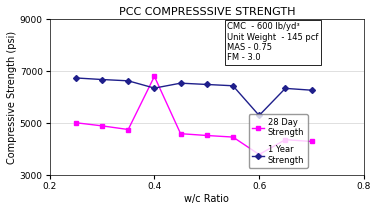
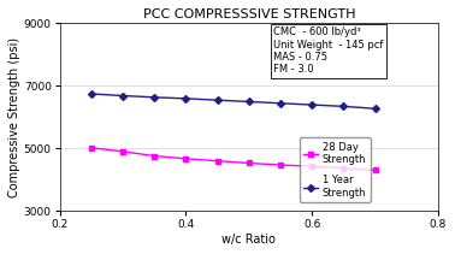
28 Day Strength/0.4: 6800 -> 4670
1 Year Strength/0.4: 6350 -> 6590
28 Day Strength/0.6: 3800 -> 4430
1 Year Strength/0.6: 5300 -> 6390
